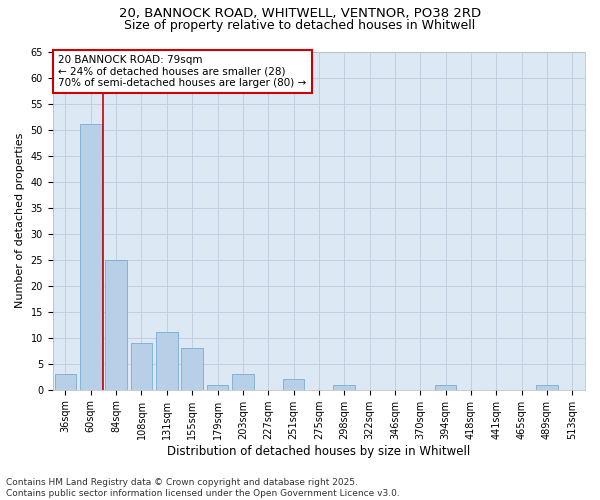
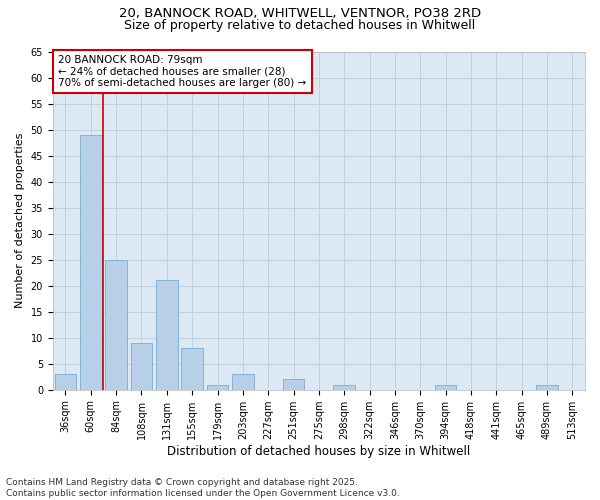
60sqm: 51 -> 49
131sqm: 11 -> 21
